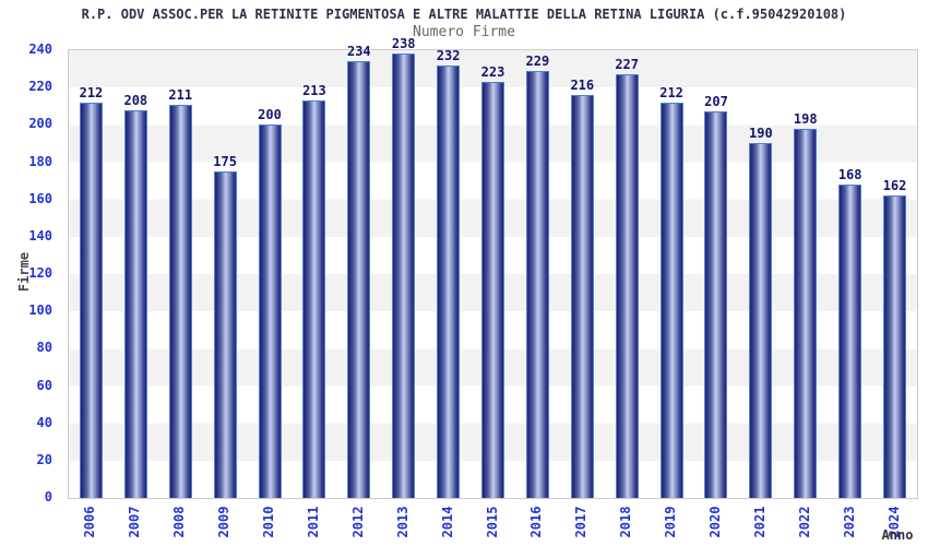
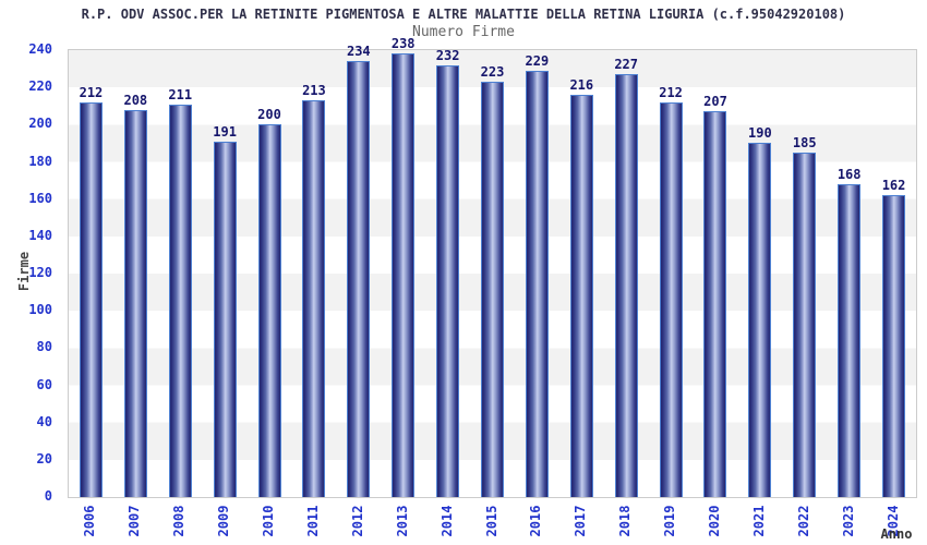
2009: 175 -> 191
2022: 198 -> 185
